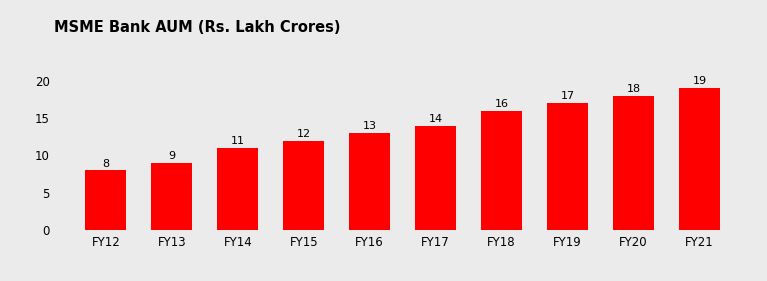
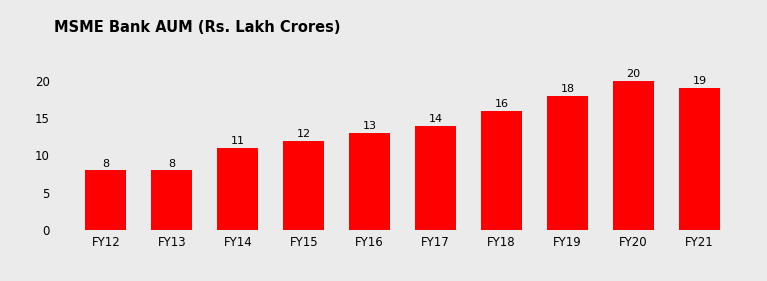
FY13: 9 -> 8
FY19: 17 -> 18
FY20: 18 -> 20
